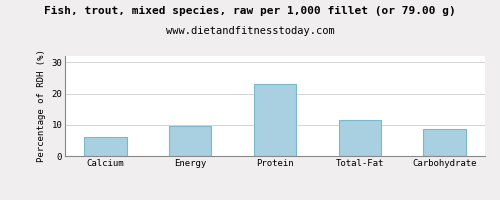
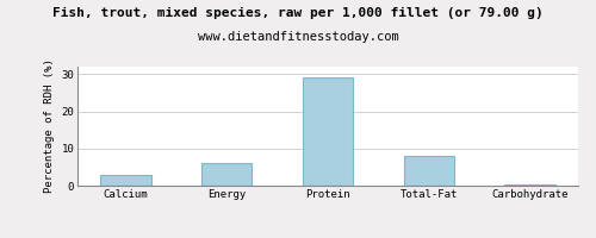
Calcium: 6.0 -> 3.0
Energy: 9.5 -> 6.1
Protein: 23.0 -> 29.2
Total-Fat: 11.5 -> 8.0
Carbohydrate: 8.5 -> 0.3
